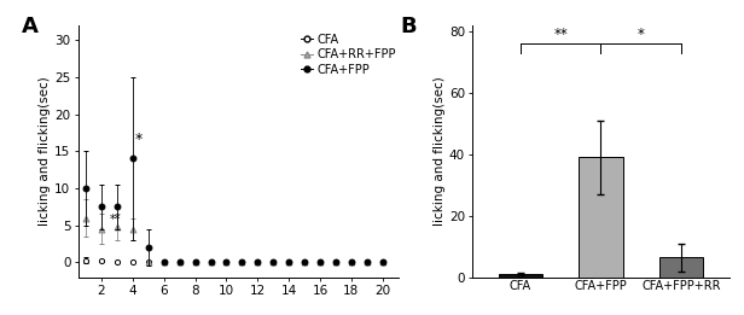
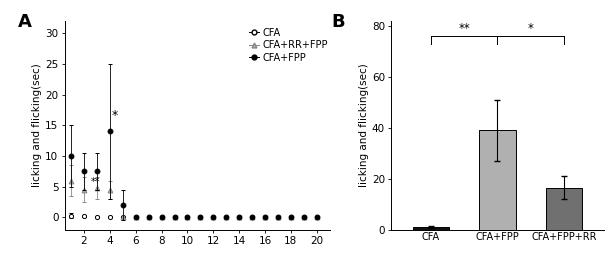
CFA+FPP+RR: 6.5 -> 16.5
